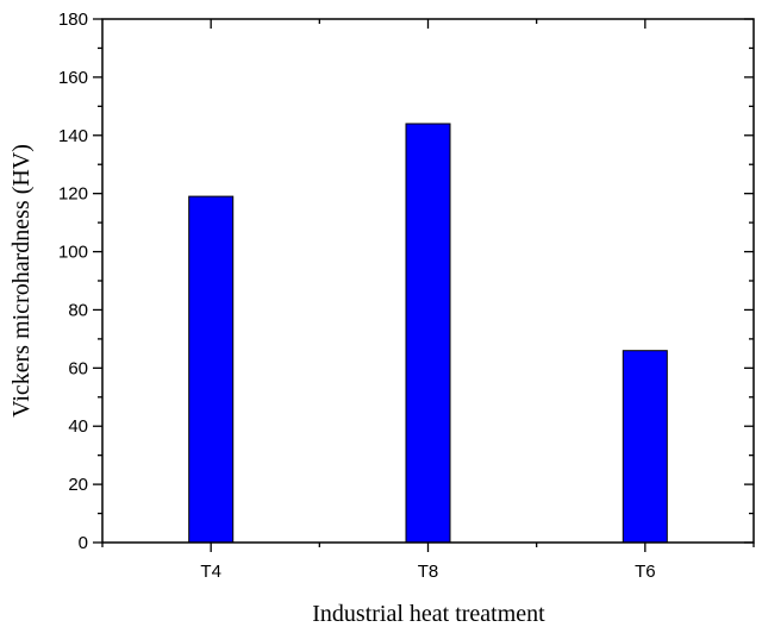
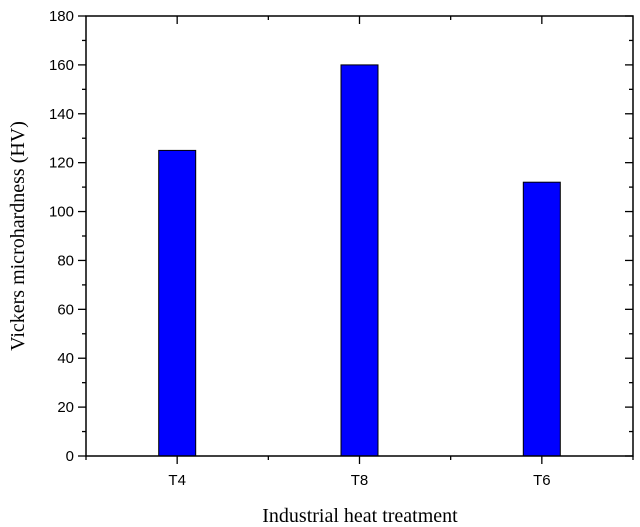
T4: 119 -> 125
T8: 144 -> 160
T6: 66 -> 112
